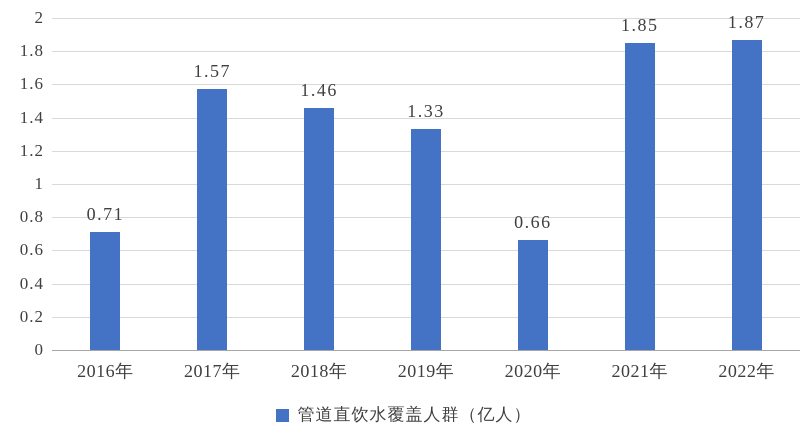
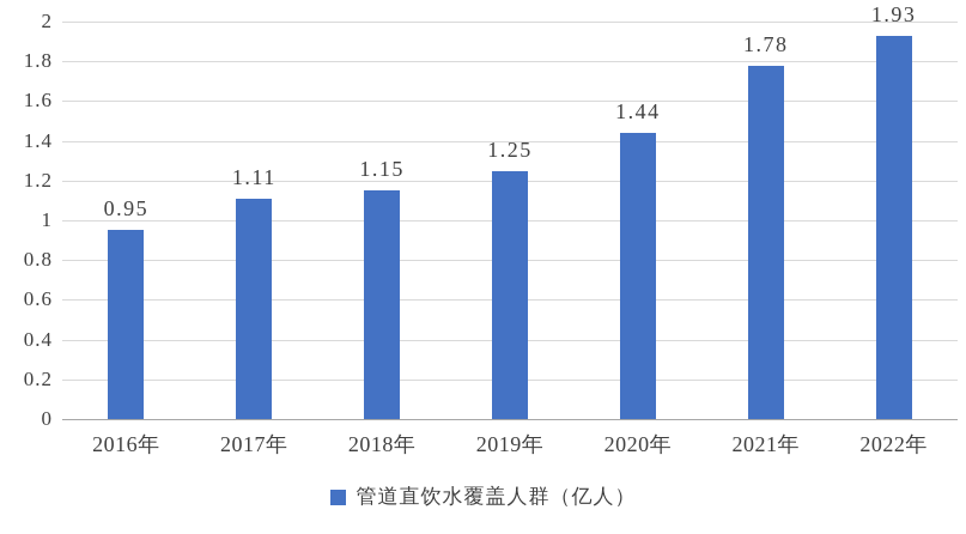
2016年: 0.71 -> 0.95
2017年: 1.57 -> 1.11
2018年: 1.46 -> 1.15
2019年: 1.33 -> 1.25
2020年: 0.66 -> 1.44
2021年: 1.85 -> 1.78
2022年: 1.87 -> 1.93
